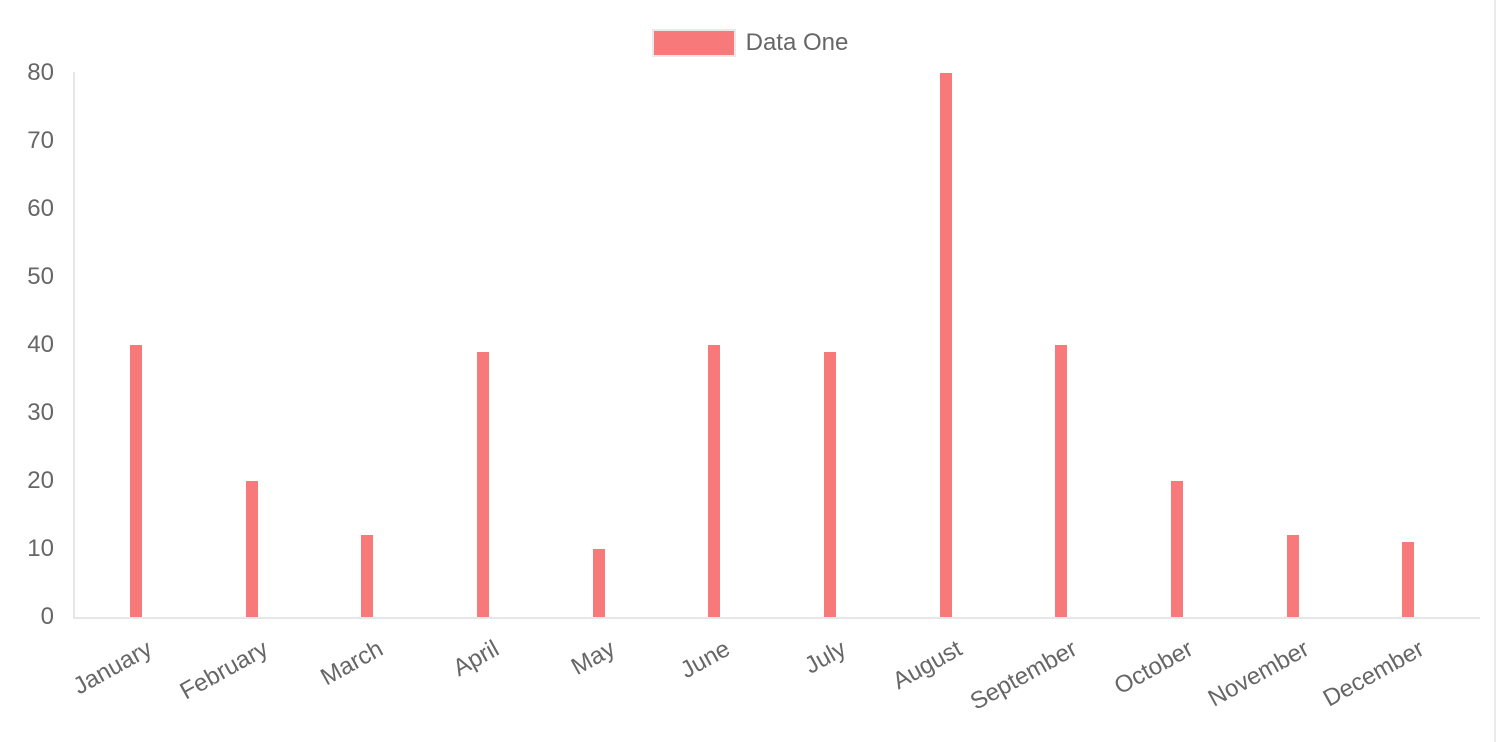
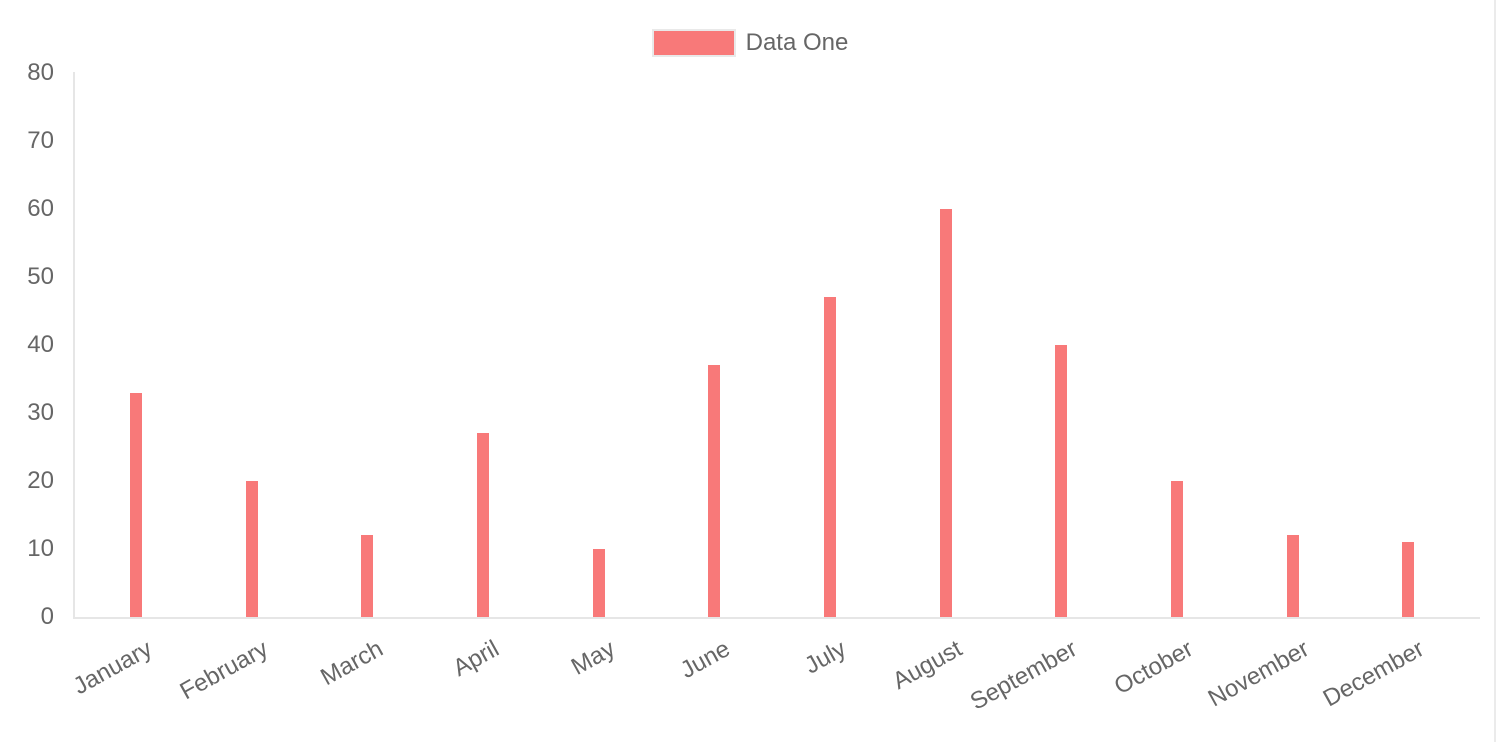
January: 40 -> 33
April: 39 -> 27
June: 40 -> 37
July: 39 -> 47
August: 80 -> 60
